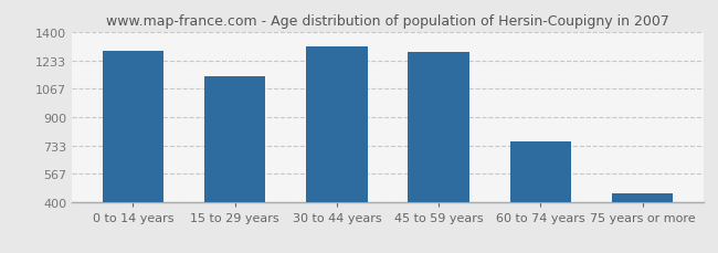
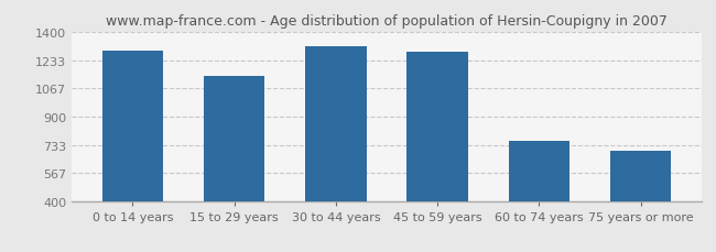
75 years or more: 450 -> 700
